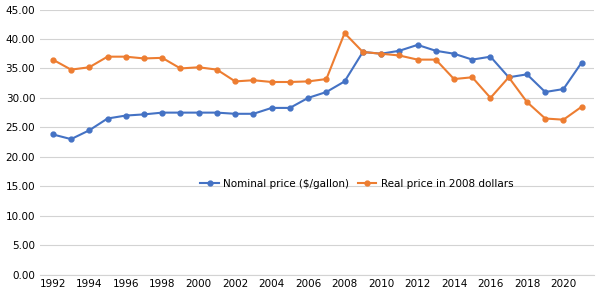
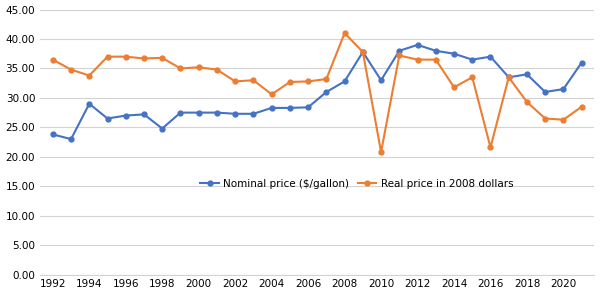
Nominal price ($/gallon)/1994: 24.5 -> 29.0
Real price in 2008 dollars/1994: 35.2 -> 33.8
Nominal price ($/gallon)/1998: 27.5 -> 24.8
Real price in 2008 dollars/2004: 32.7 -> 30.6
Nominal price ($/gallon)/2006: 30.0 -> 28.4
Nominal price ($/gallon)/2010: 37.5 -> 33.0
Real price in 2008 dollars/2010: 37.5 -> 20.8
Real price in 2008 dollars/2014: 33.2 -> 31.8
Real price in 2008 dollars/2016: 30.0 -> 21.6
